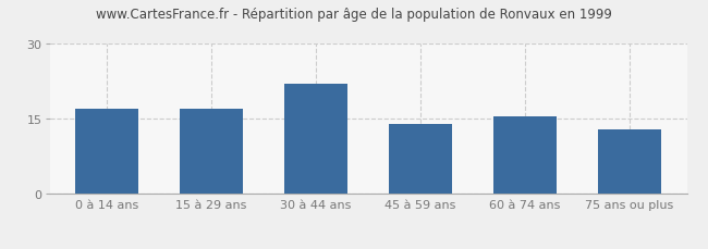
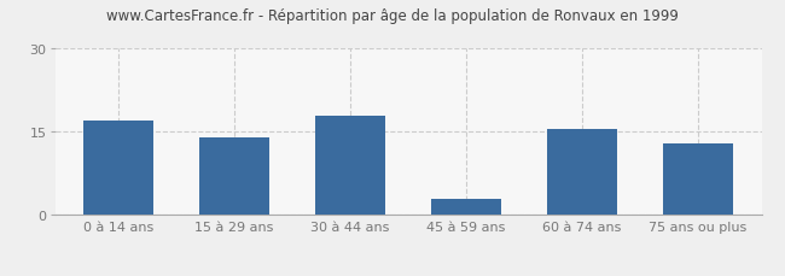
15 à 29 ans: 17.0 -> 14.0
30 à 44 ans: 22.0 -> 18.0
45 à 59 ans: 14.0 -> 3.0
